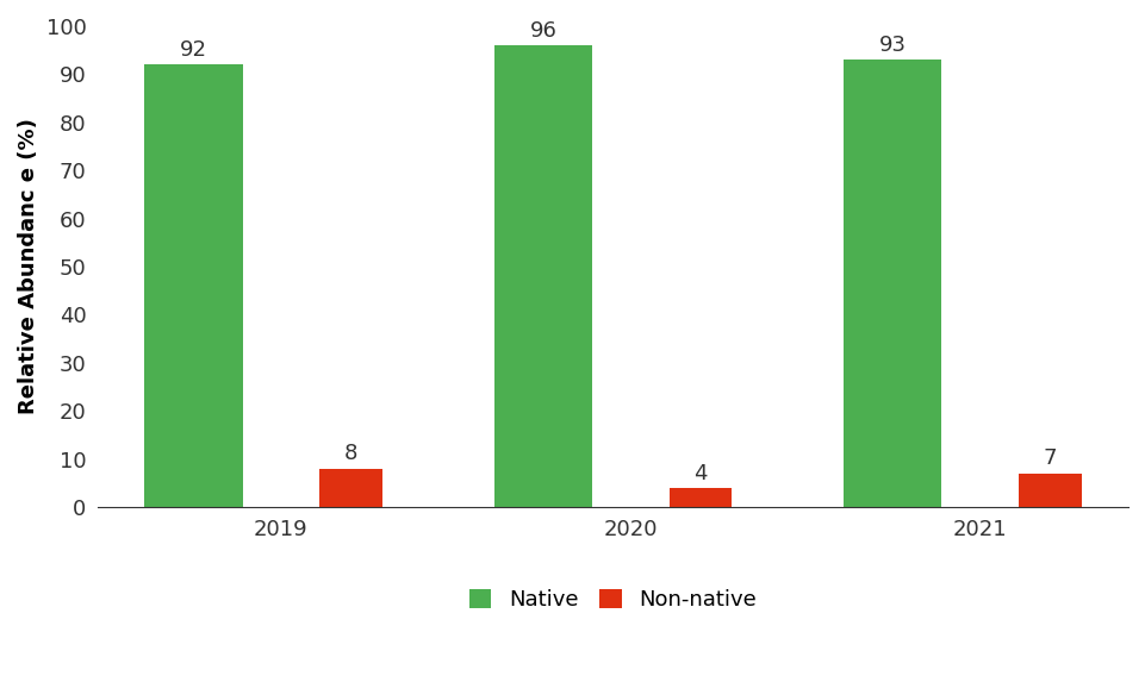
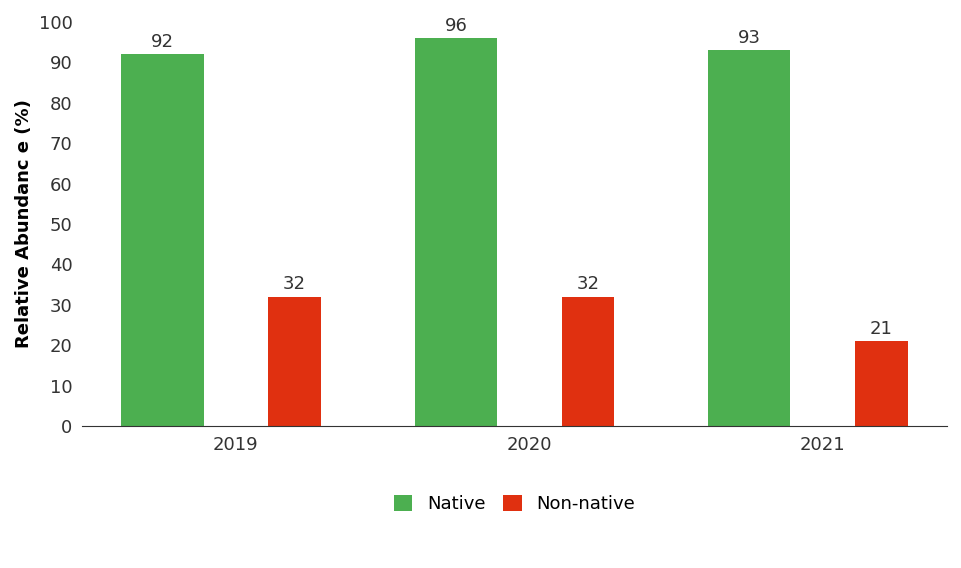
Non-native/2019: 8 -> 32
Non-native/2020: 4 -> 32
Non-native/2021: 7 -> 21
